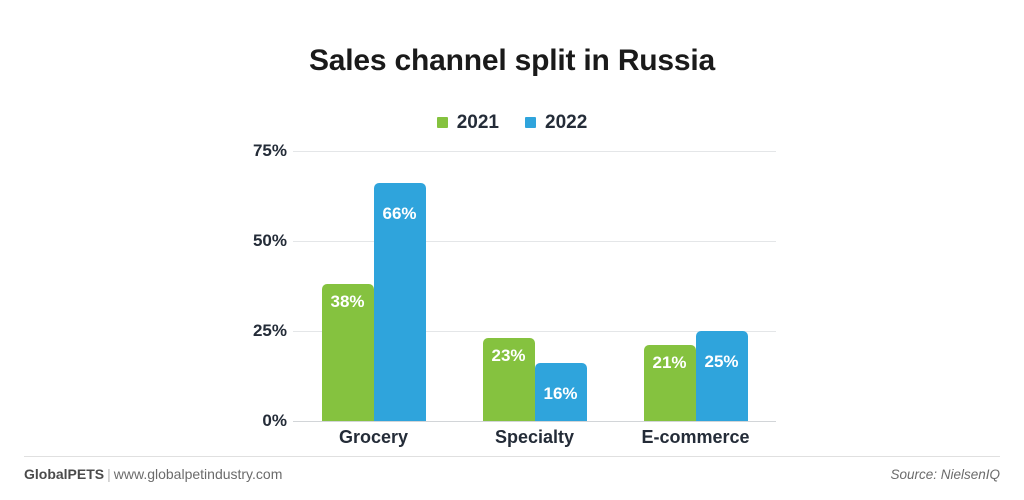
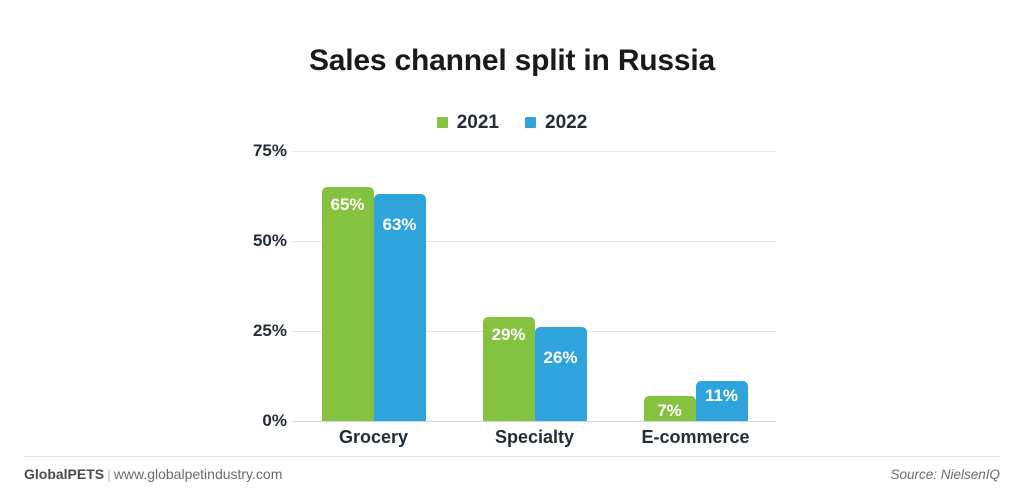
2021/Grocery: 38% -> 65%
2022/Grocery: 66% -> 63%
2021/Specialty: 23% -> 29%
2022/Specialty: 16% -> 26%
2021/E-commerce: 21% -> 7%
2022/E-commerce: 25% -> 11%
